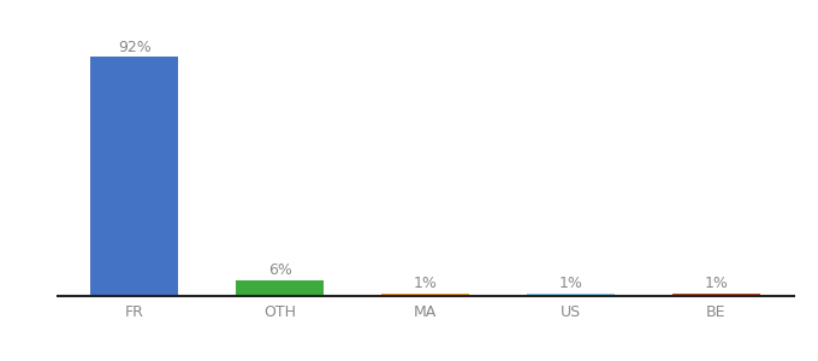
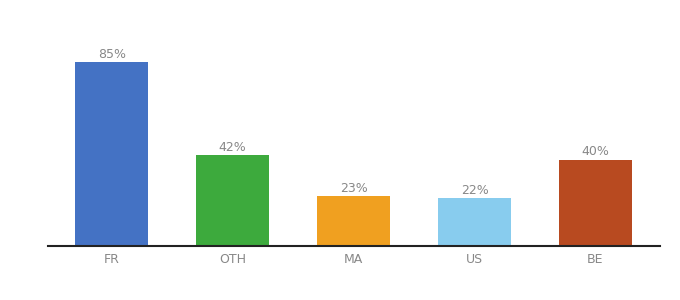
FR: 92% -> 85%
OTH: 6% -> 42%
MA: 1% -> 23%
US: 1% -> 22%
BE: 1% -> 40%
